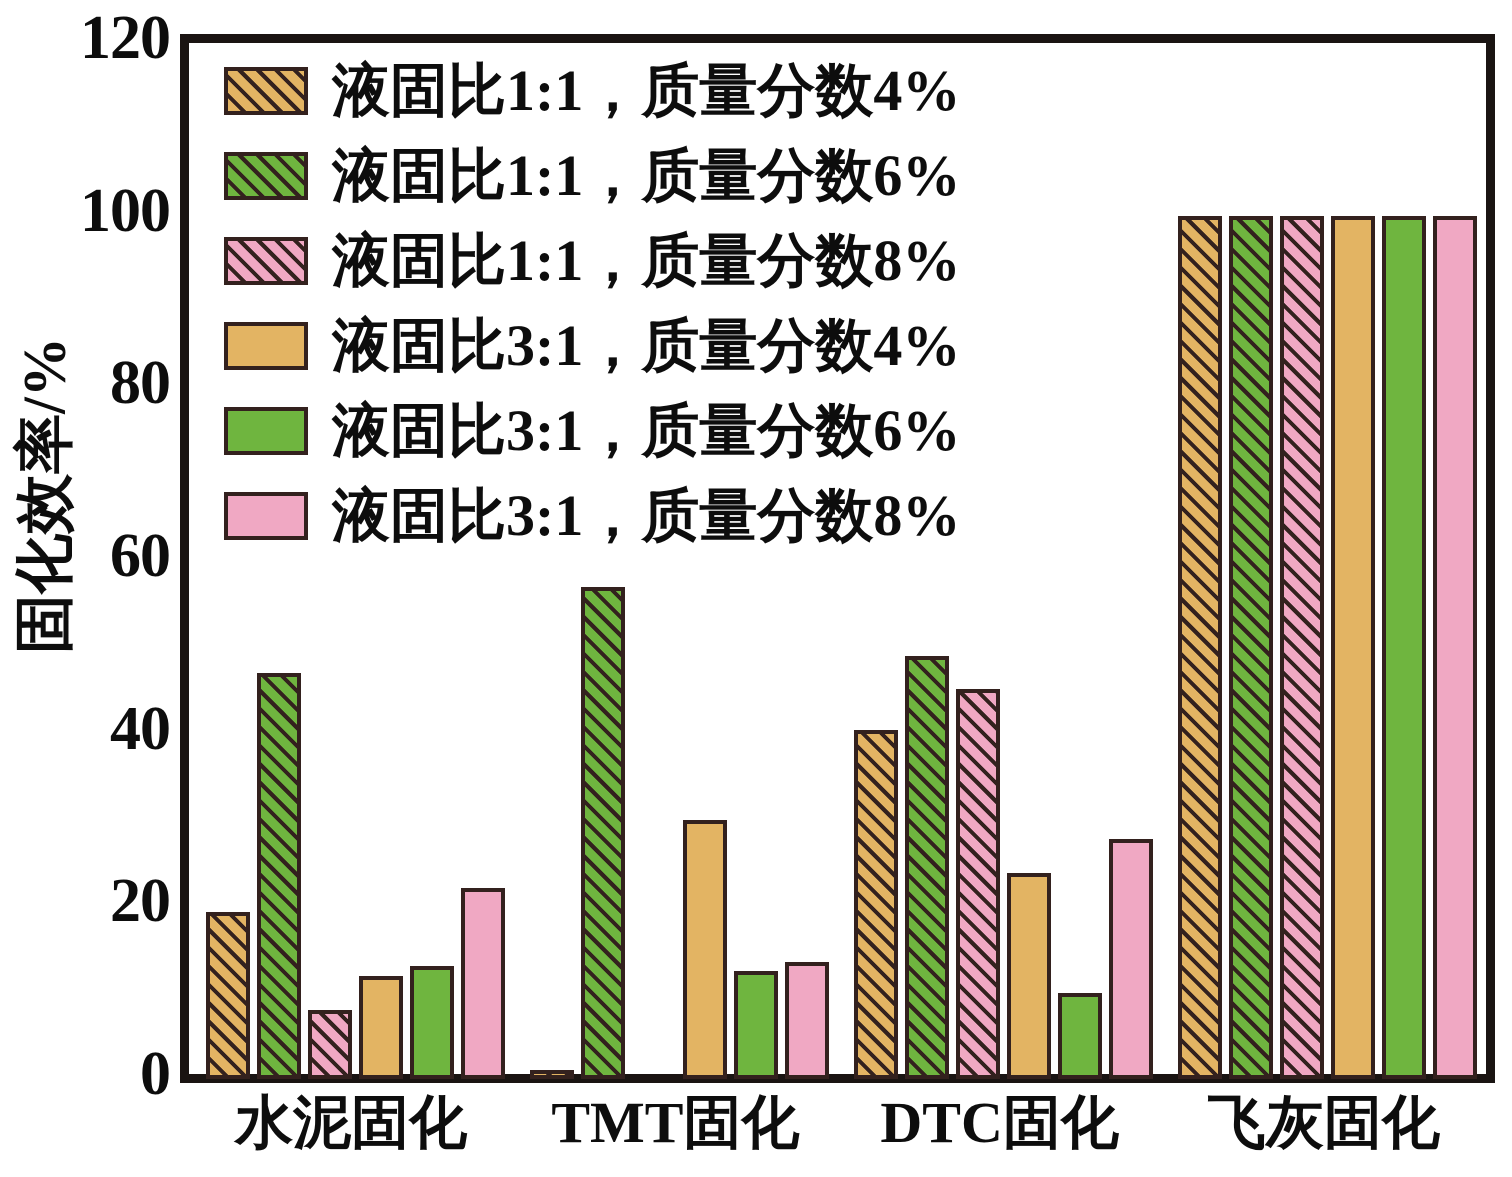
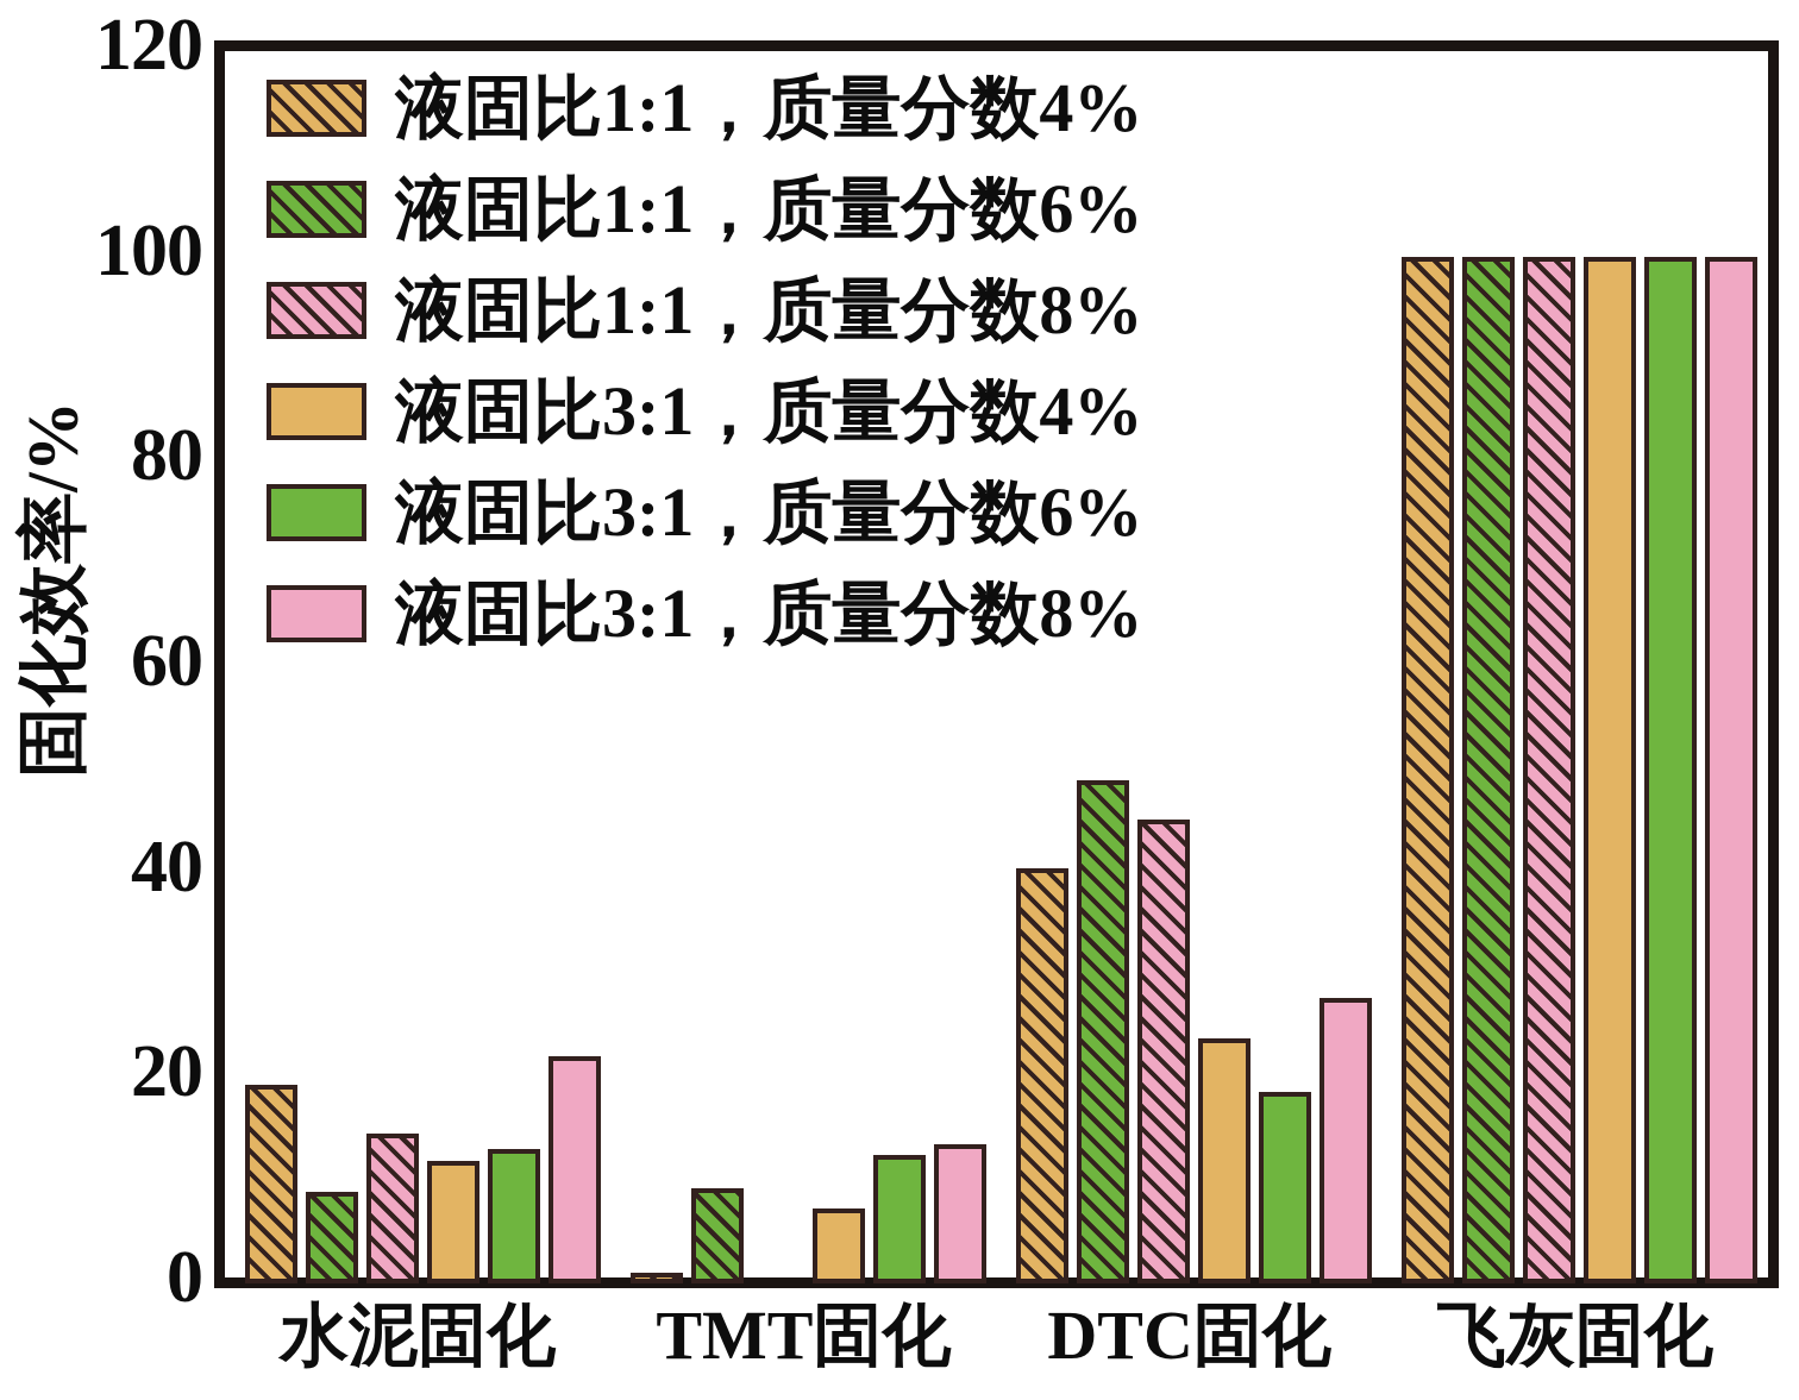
液固比1:1，质量分数6%/水泥固化: 47 -> 9
液固比1:1，质量分数8%/水泥固化: 8 -> 15
液固比1:1，质量分数6%/TMT固化: 57 -> 9
液固比3:1，质量分数4%/TMT固化: 30 -> 7
液固比3:1，质量分数6%/DTC固化: 10 -> 19
